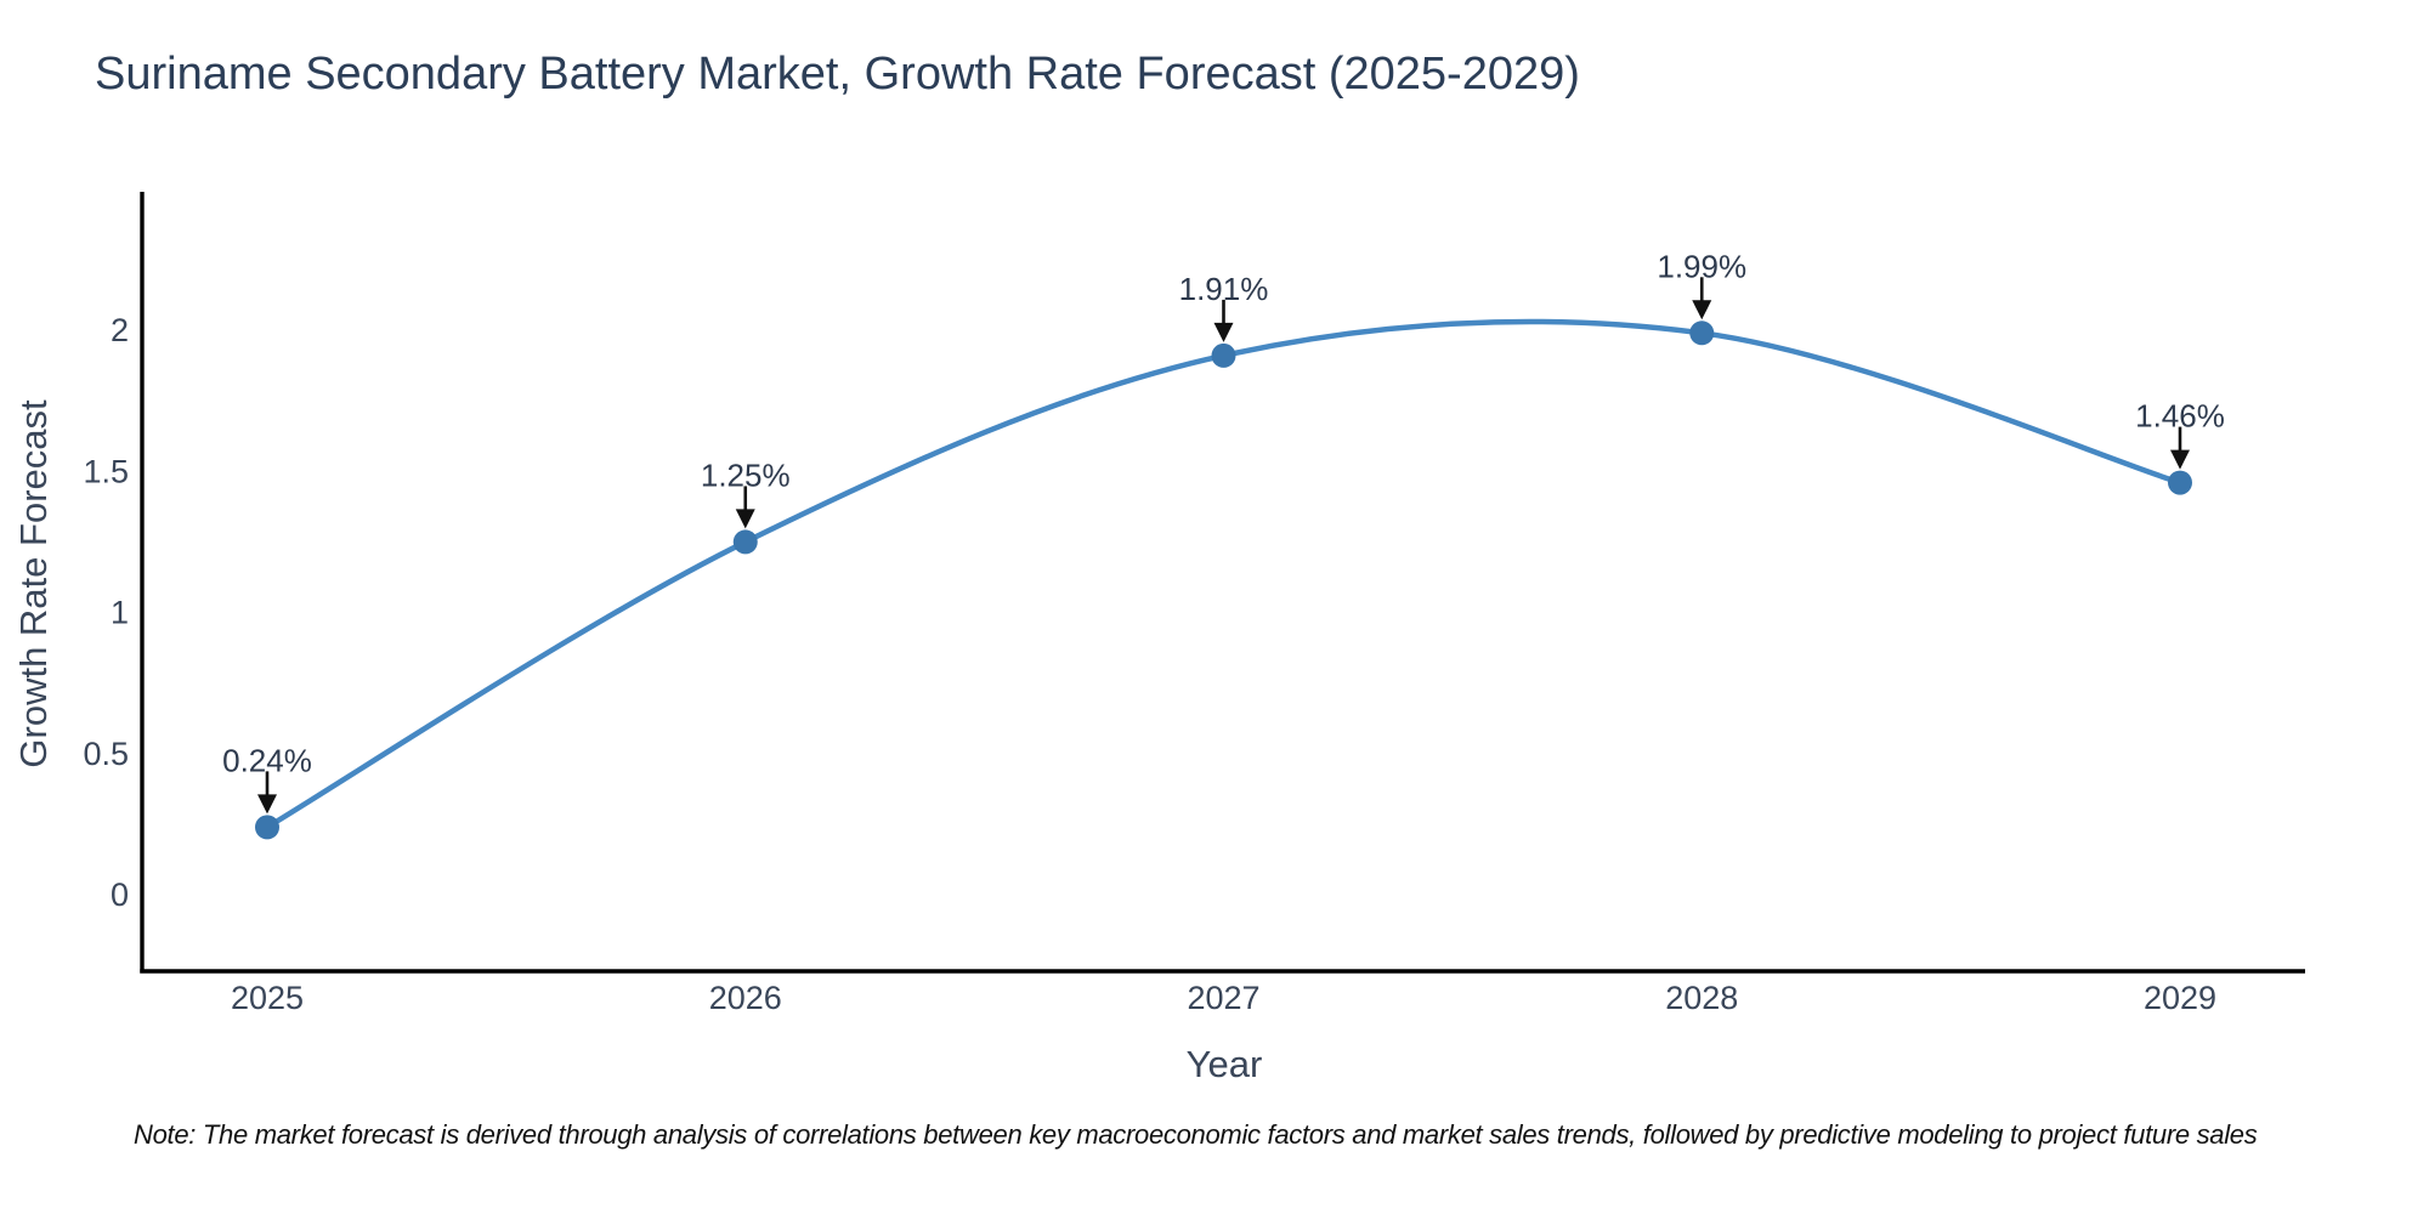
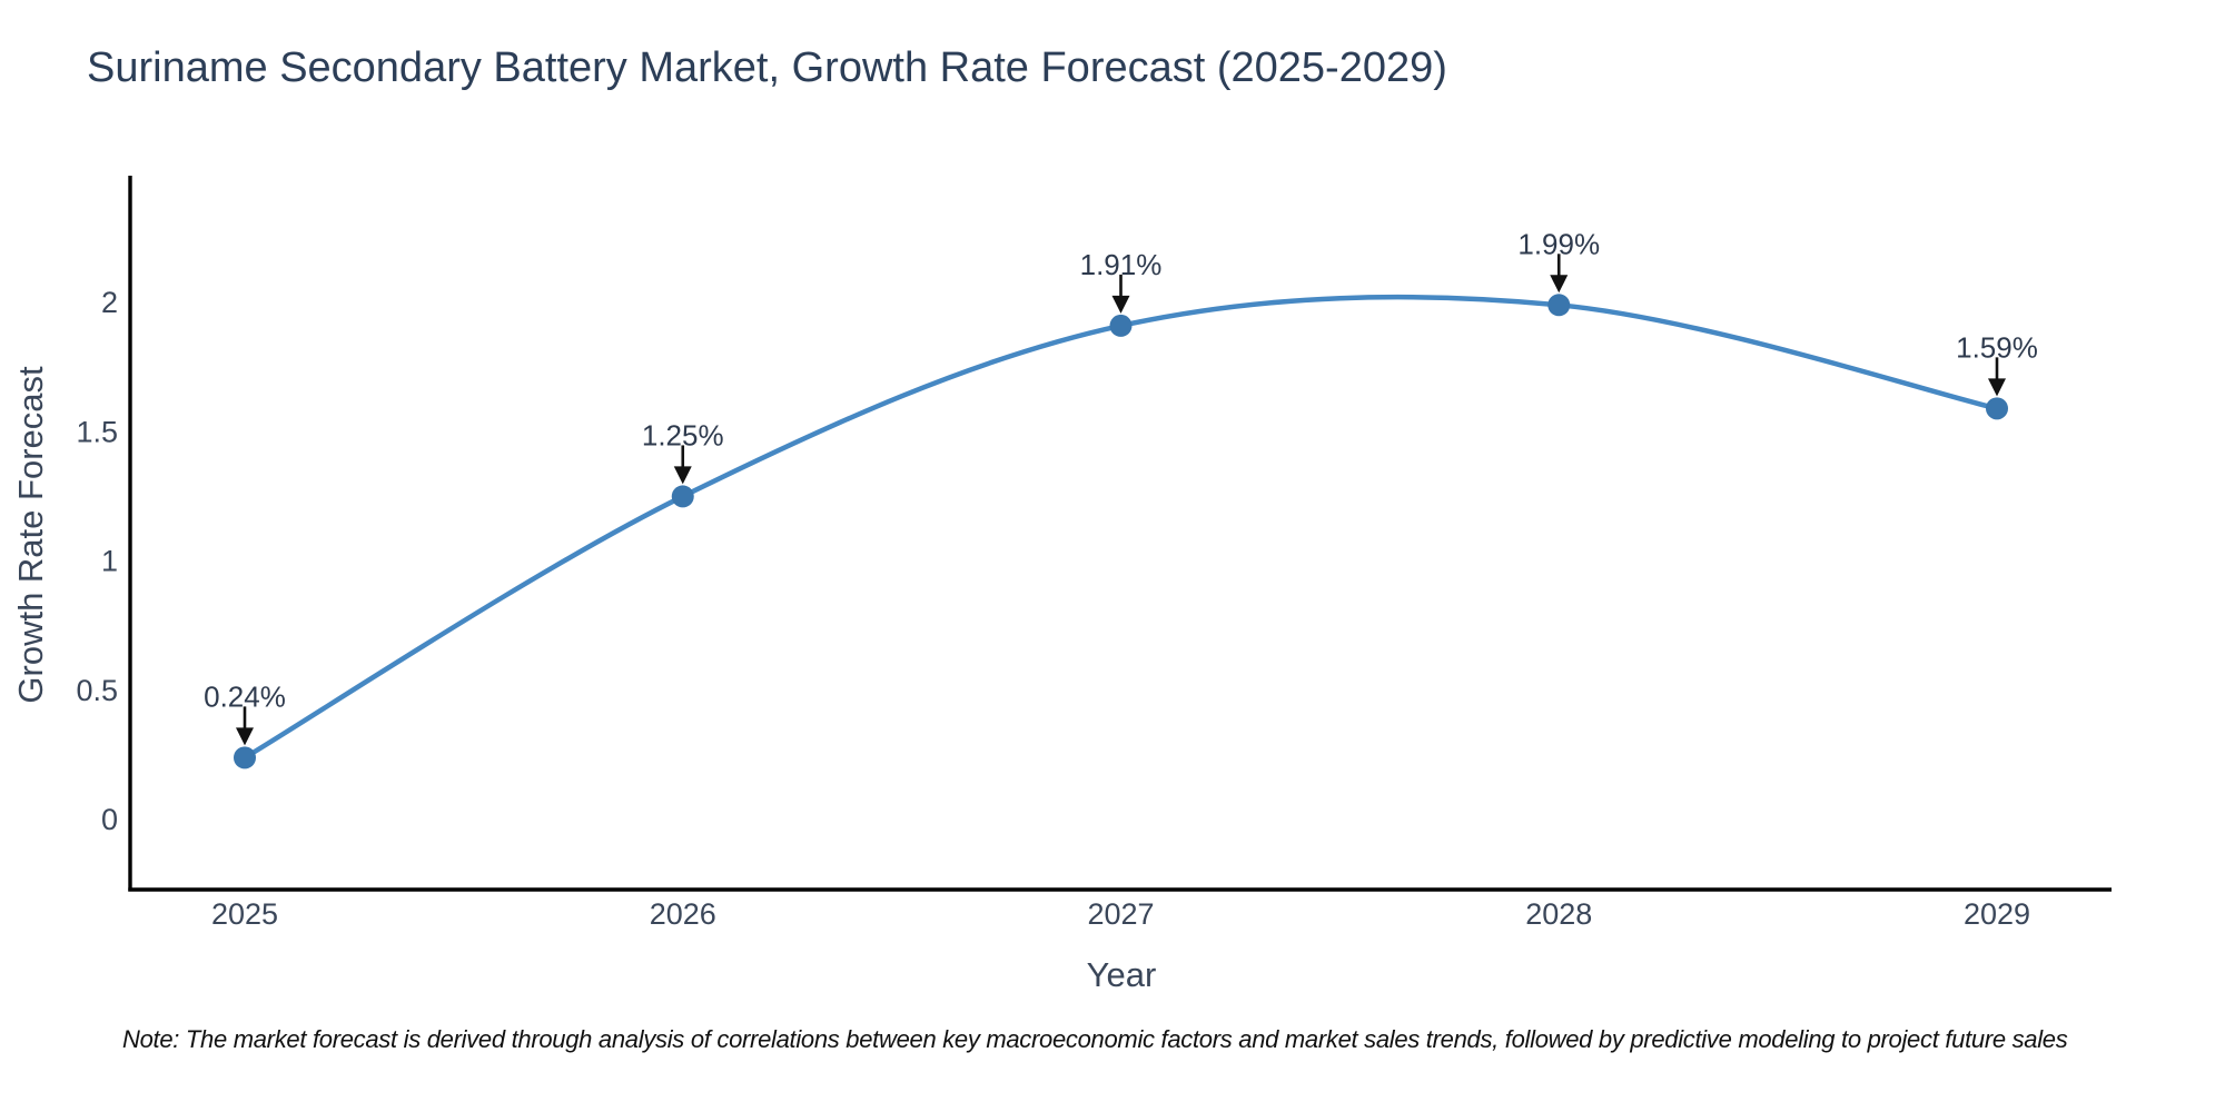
2029: 1.46% -> 1.59%
